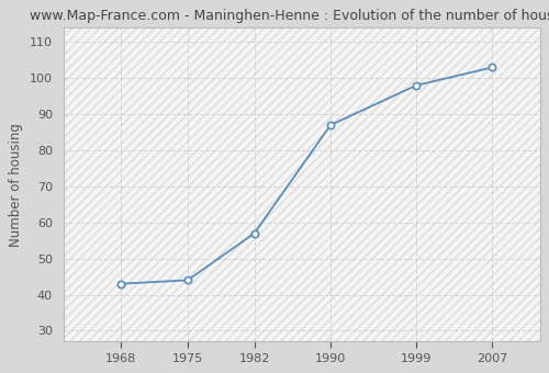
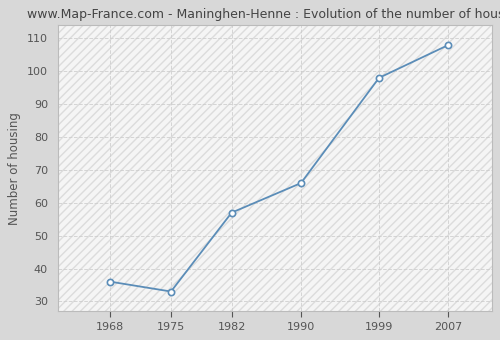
1968: 43 -> 36
1975: 44 -> 33
1990: 87 -> 66
2007: 103 -> 108
